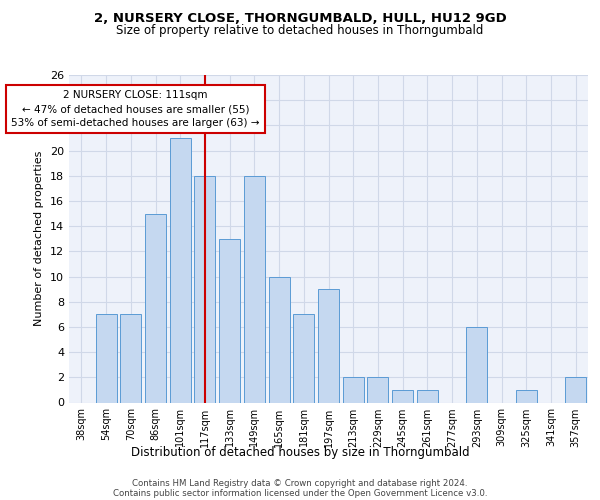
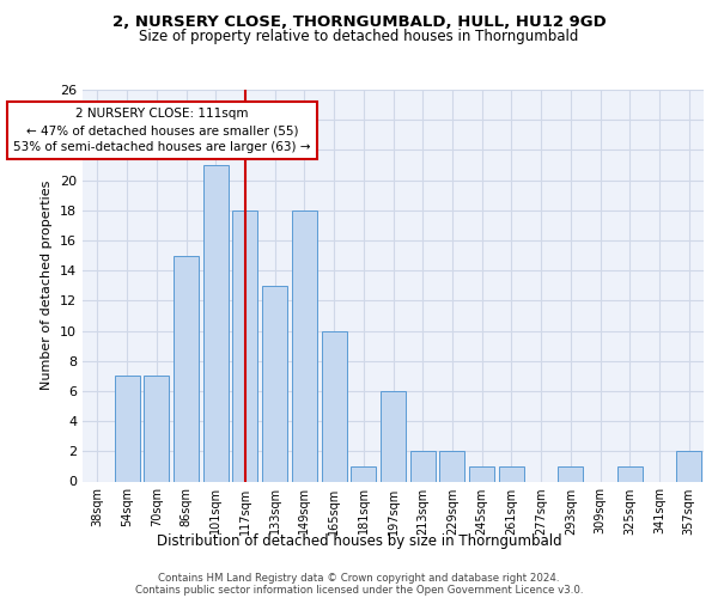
181sqm: 7 -> 1
197sqm: 9 -> 6
293sqm: 6 -> 1
